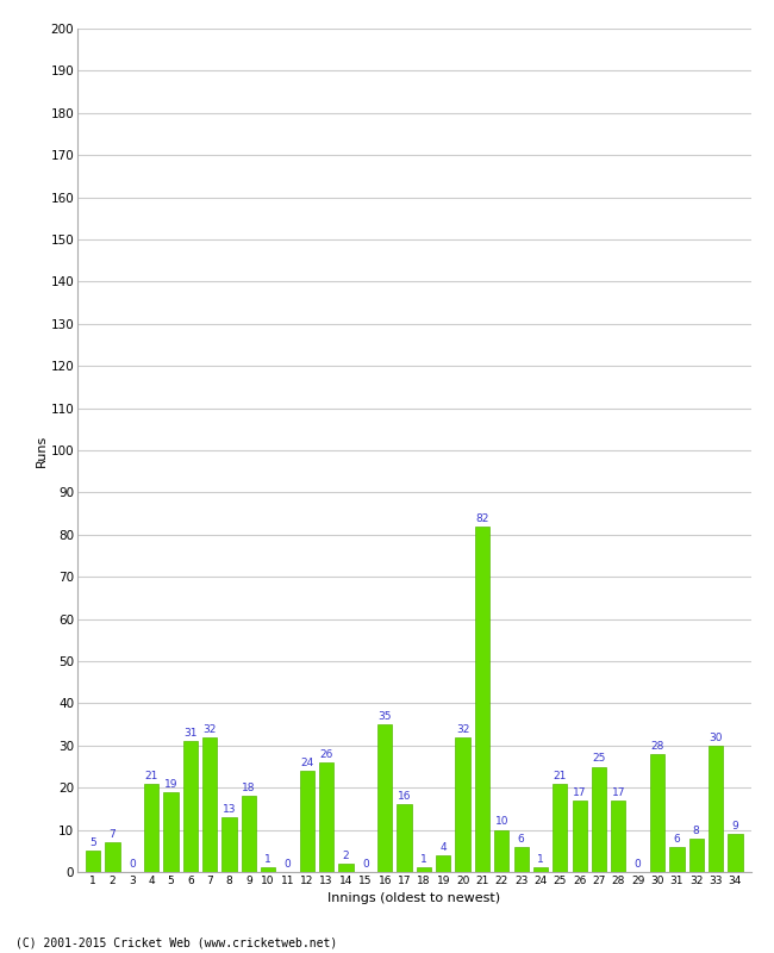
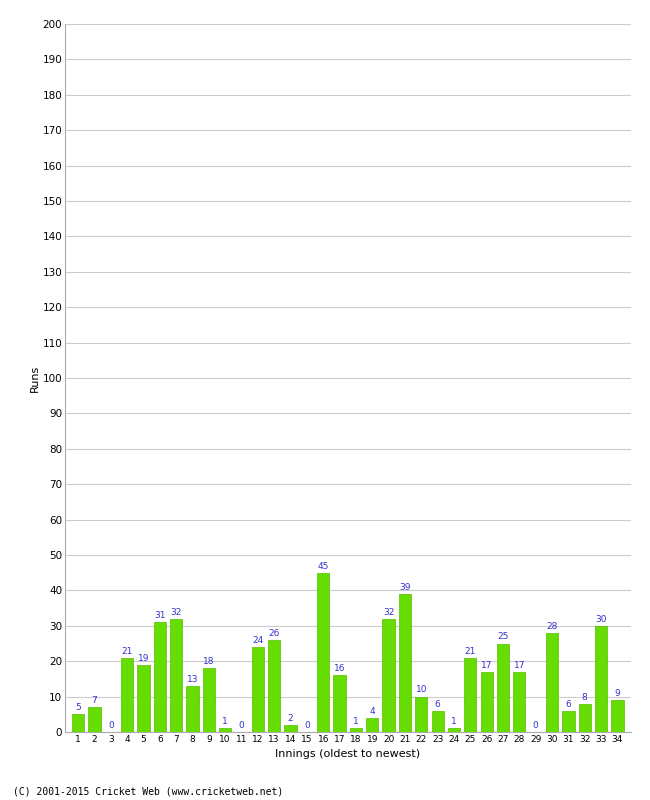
16: 35 -> 45
21: 82 -> 39
